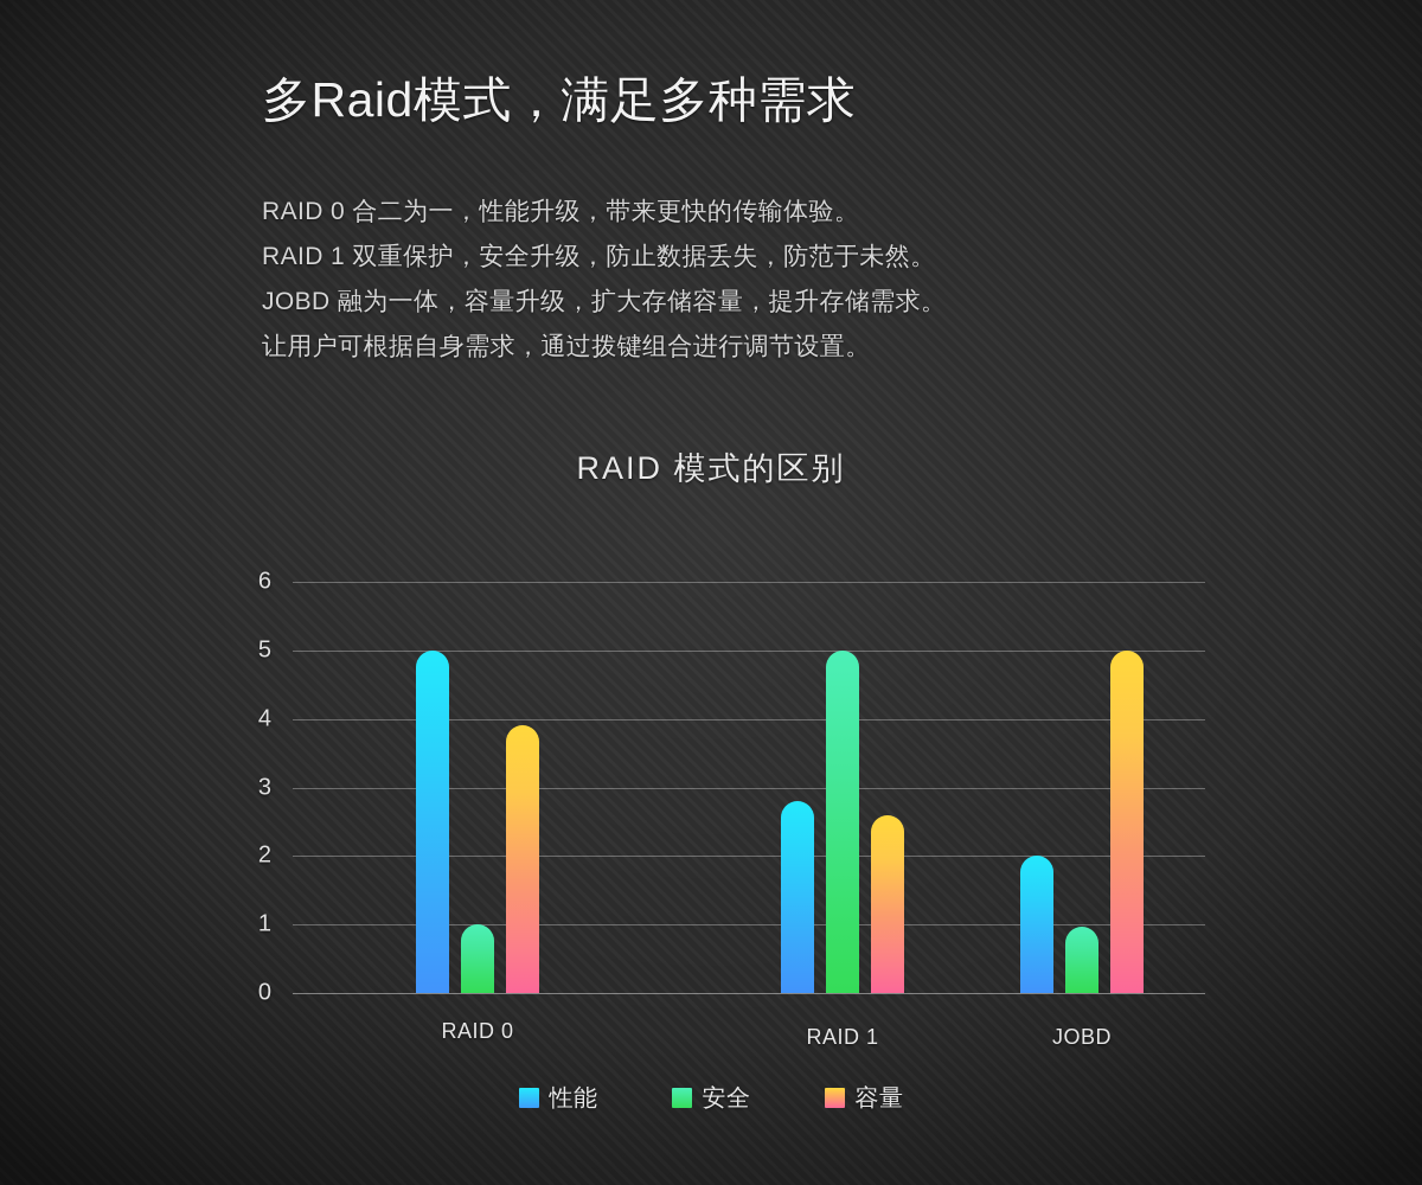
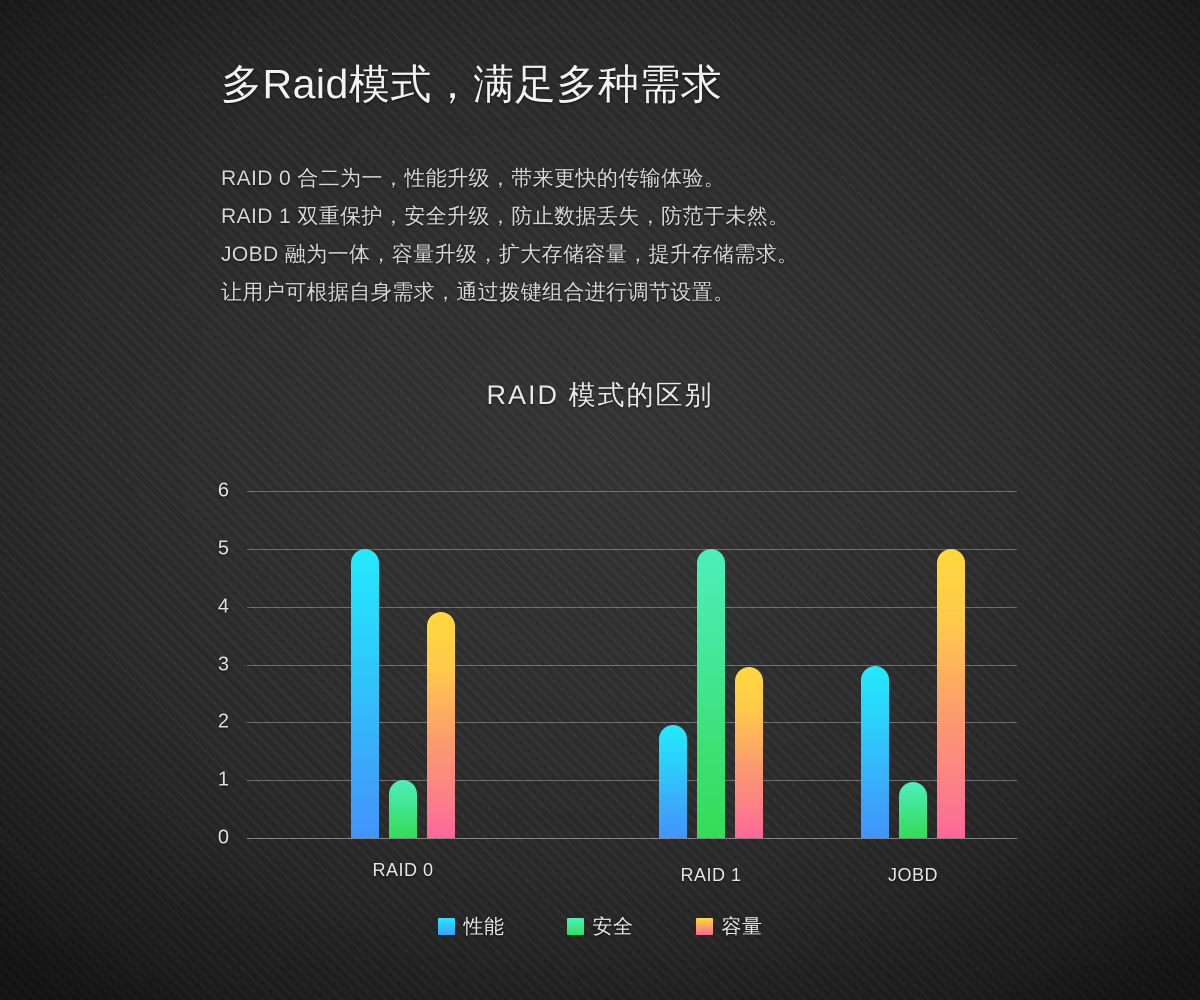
性能/RAID 1: 2.8 -> 1.9
容量/RAID 1: 2.6 -> 3.0
性能/JOBD: 2.0 -> 3.0
